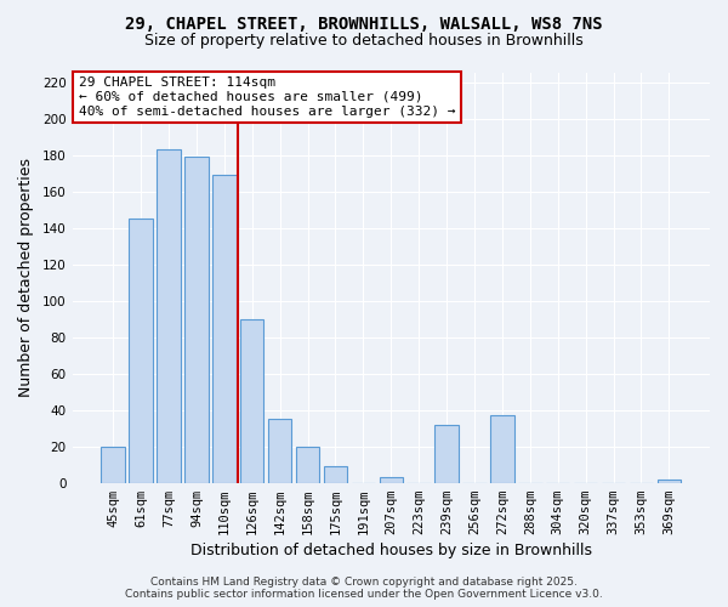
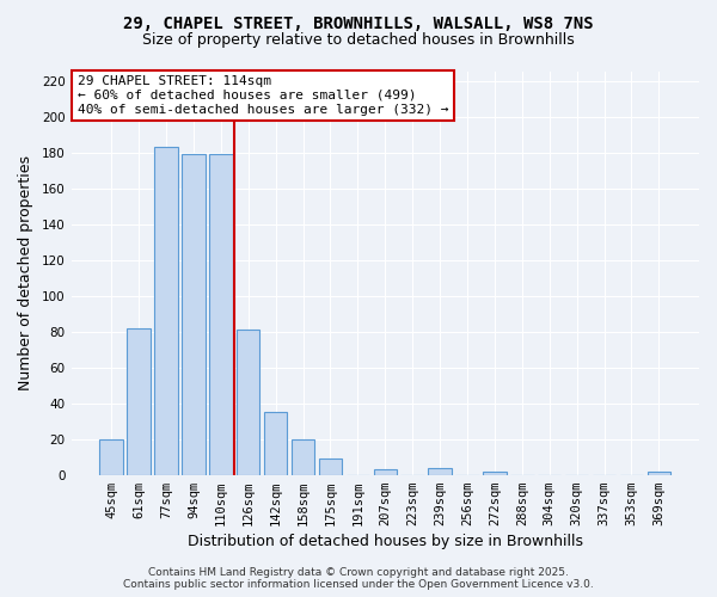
61sqm: 145 -> 82
110sqm: 169 -> 179
126sqm: 90 -> 81
239sqm: 32 -> 4
272sqm: 37 -> 2
